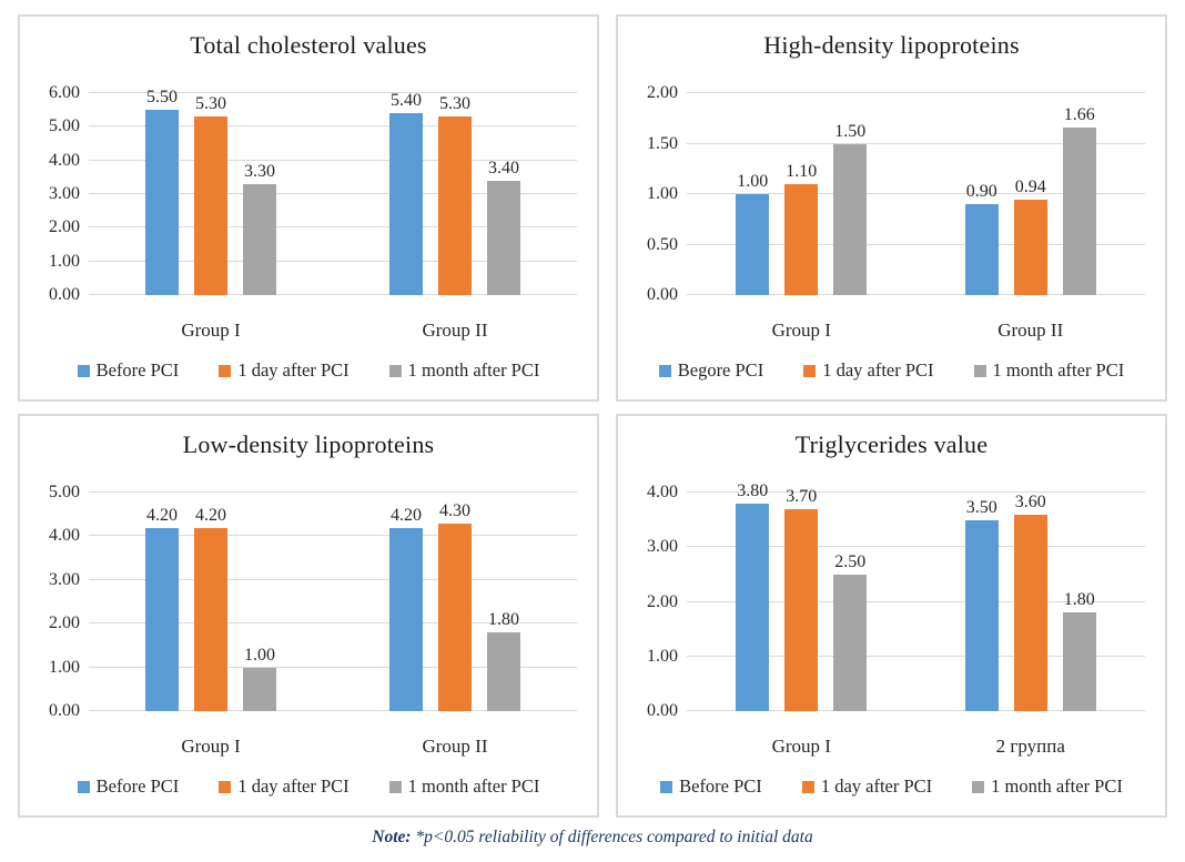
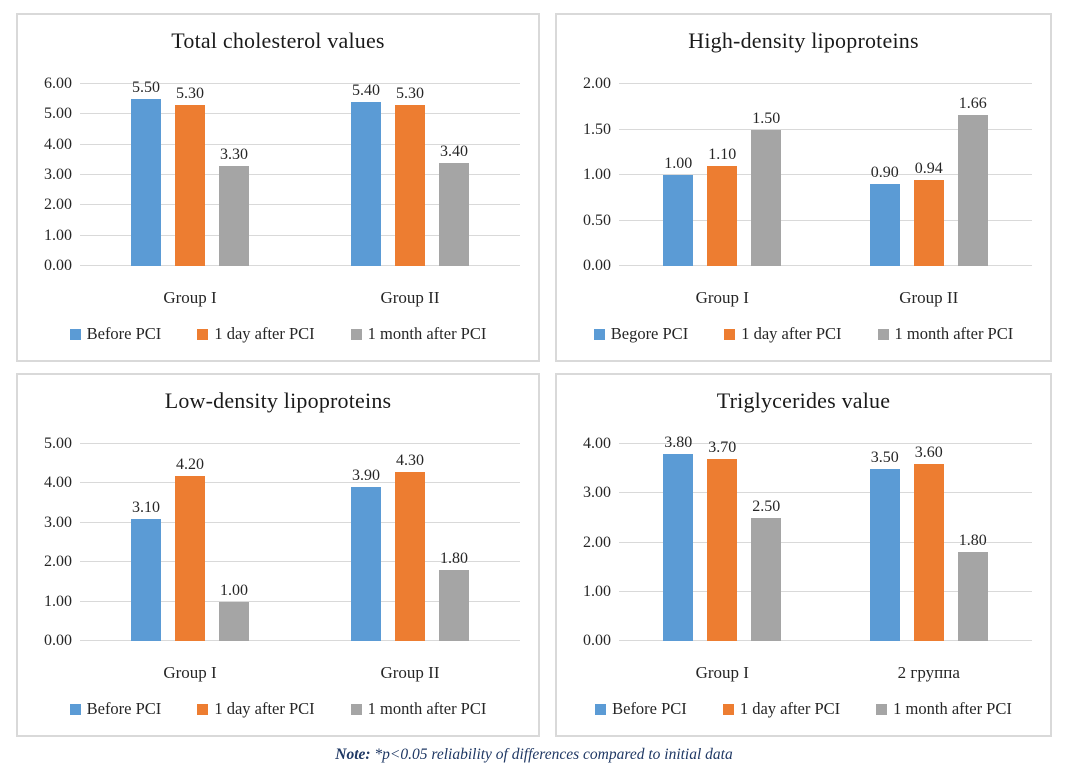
Low-density lipoproteins/Before PCI/Group I: 4.20 -> 3.10
Low-density lipoproteins/Before PCI/Group II: 4.20 -> 3.90
